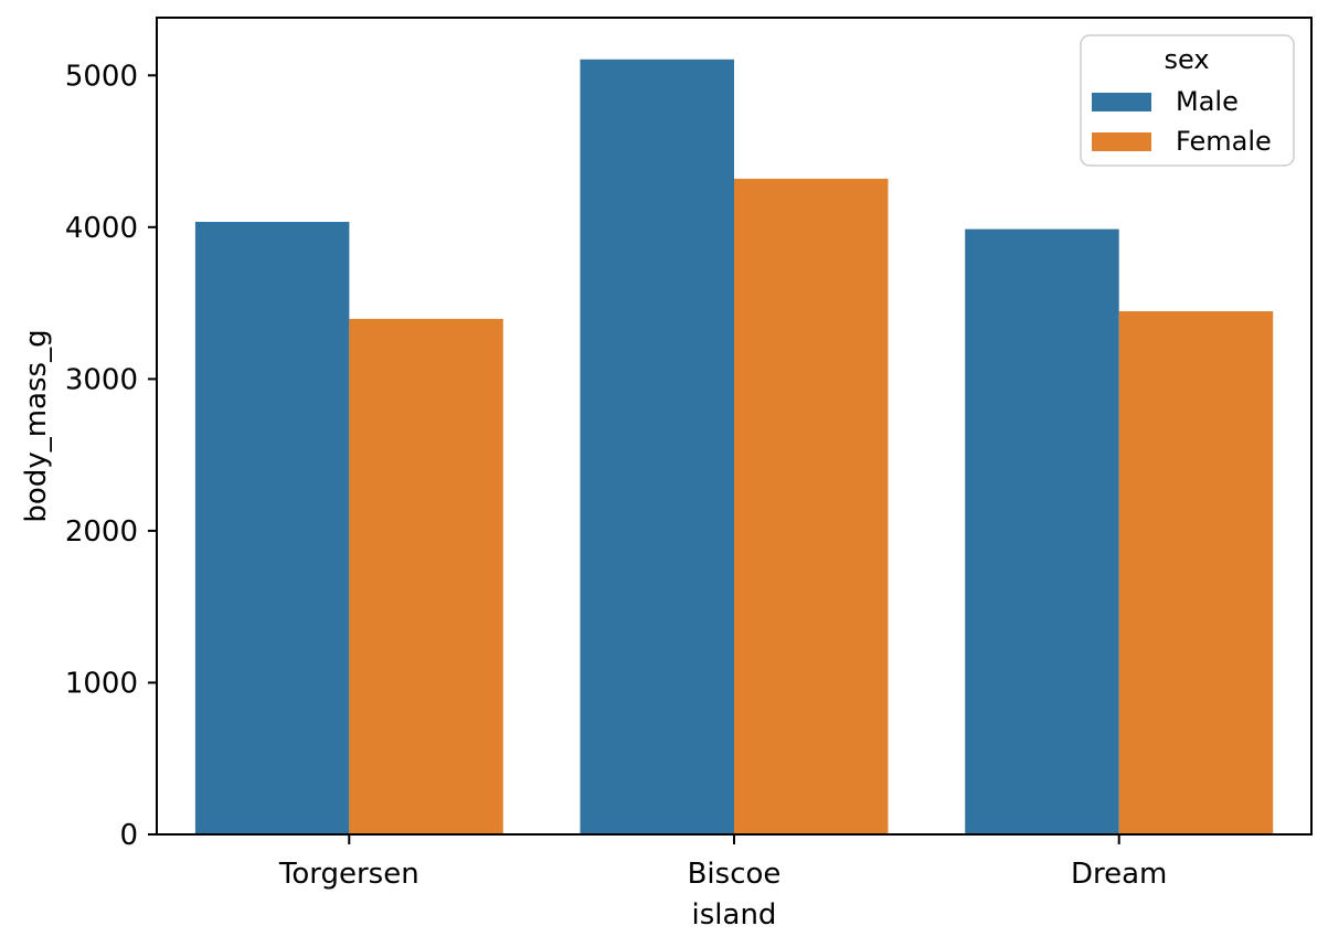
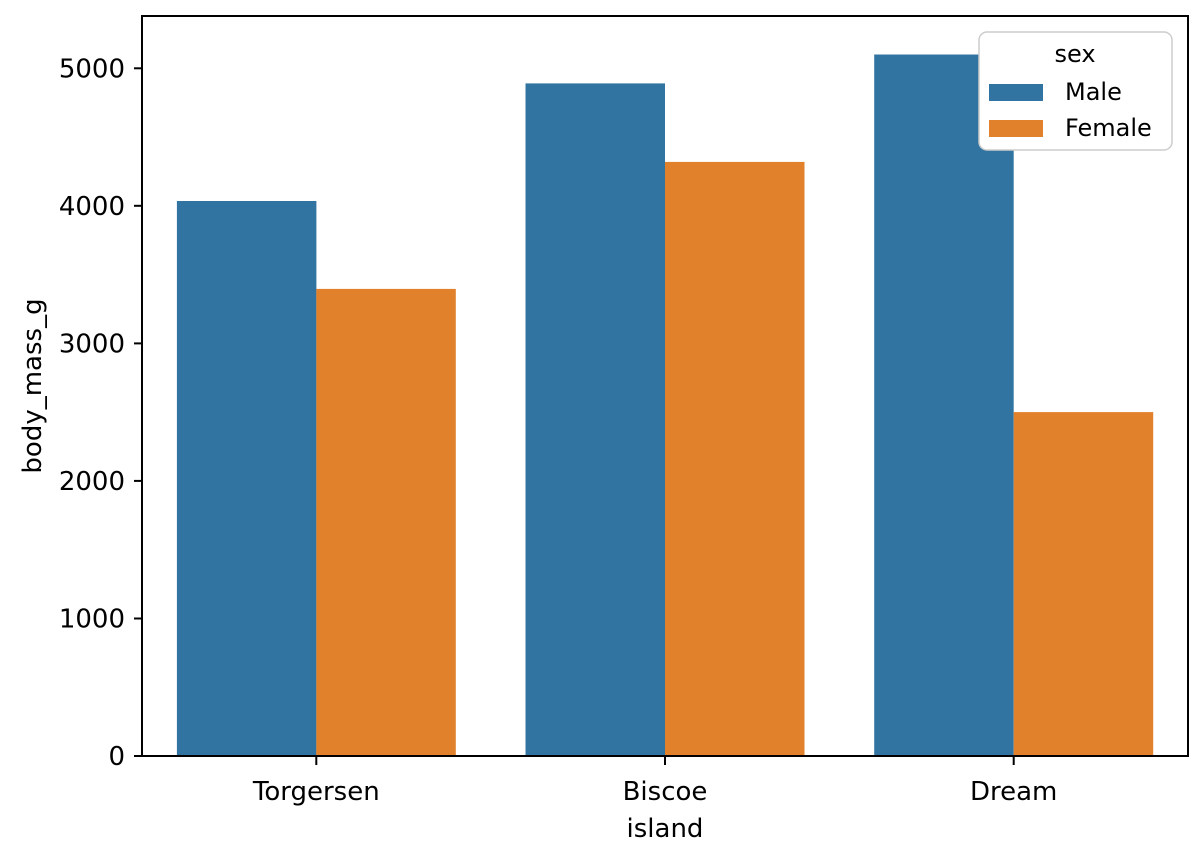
Male/Biscoe: 5100 -> 4890
Male/Dream: 3990 -> 5100
Female/Dream: 3450 -> 2500
